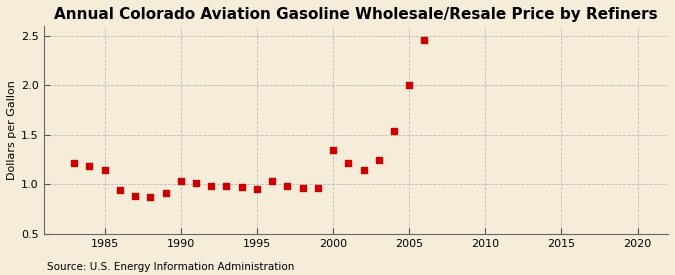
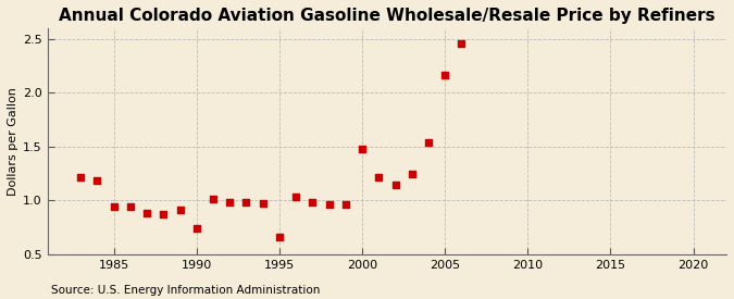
1985: 1.15 -> 0.94
1990: 1.03 -> 0.74
1995: 0.95 -> 0.66
2000: 1.35 -> 1.48
2005: 2.00 -> 2.16
